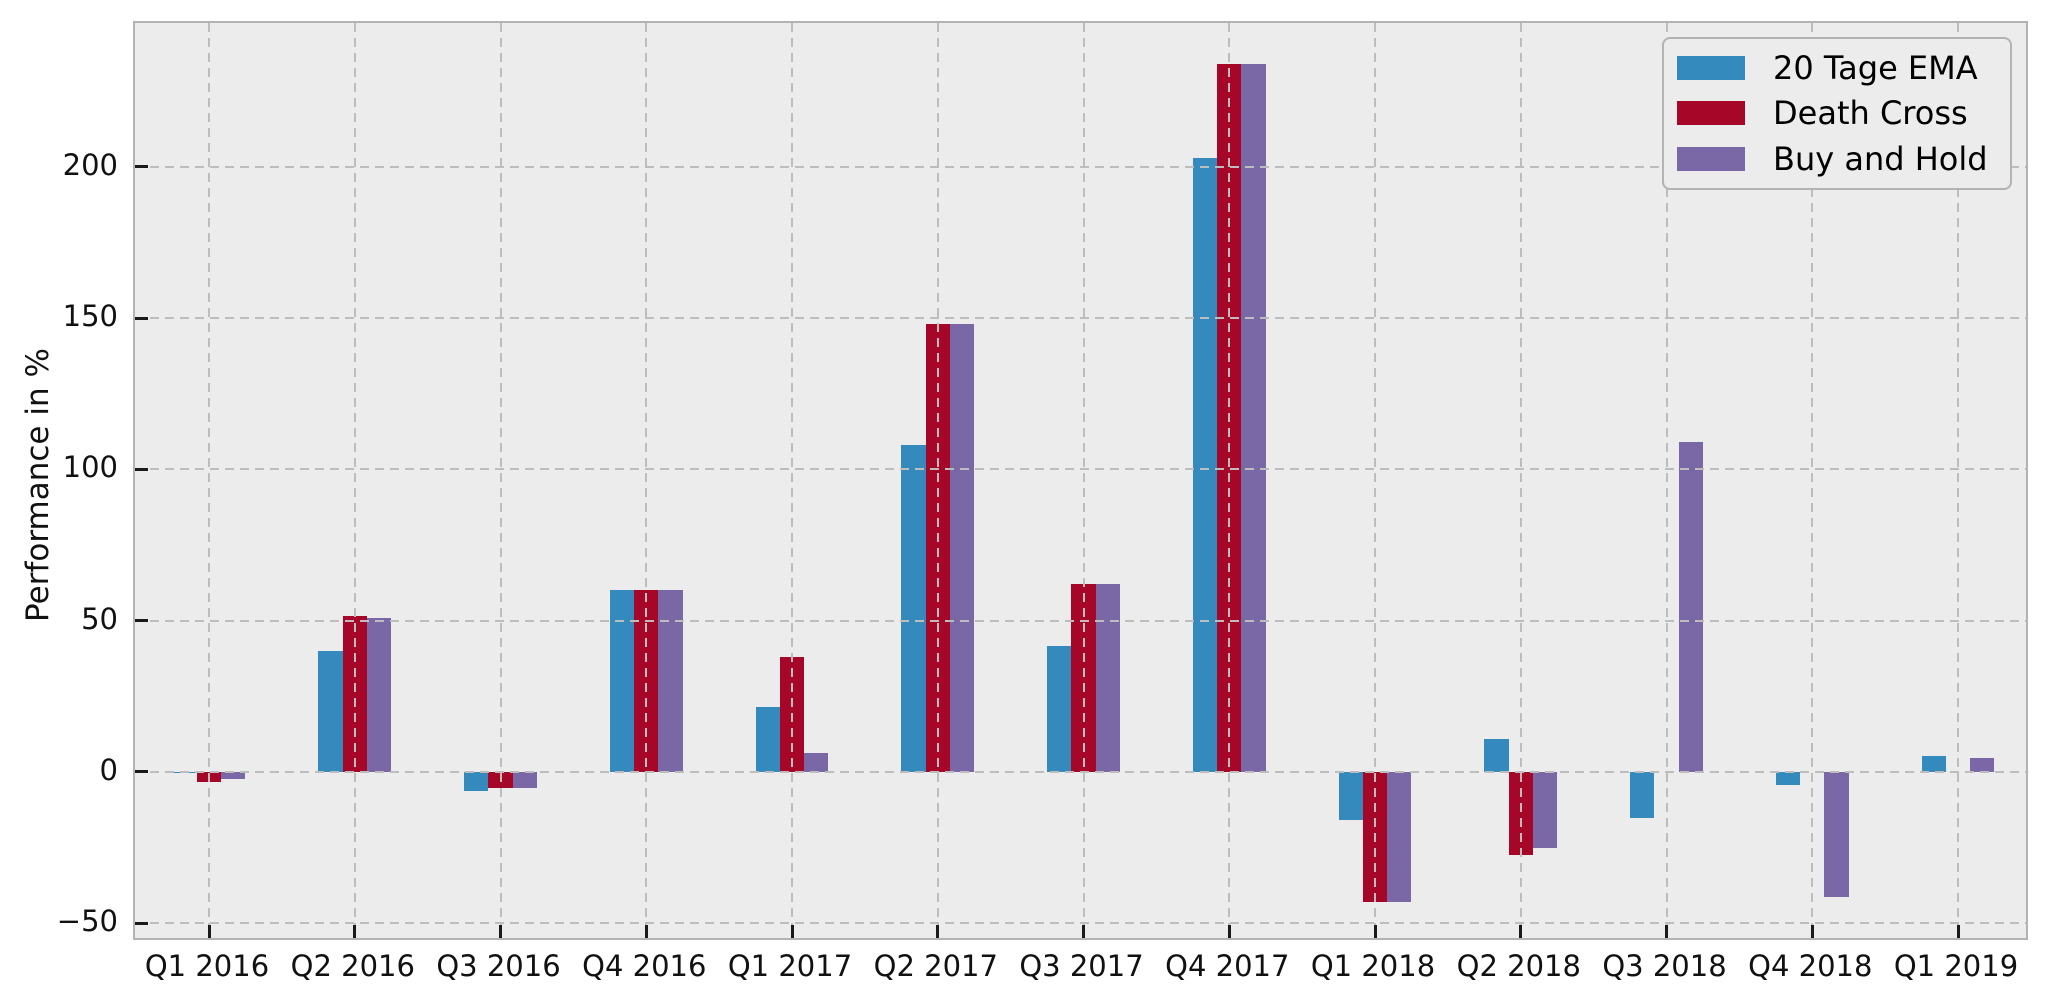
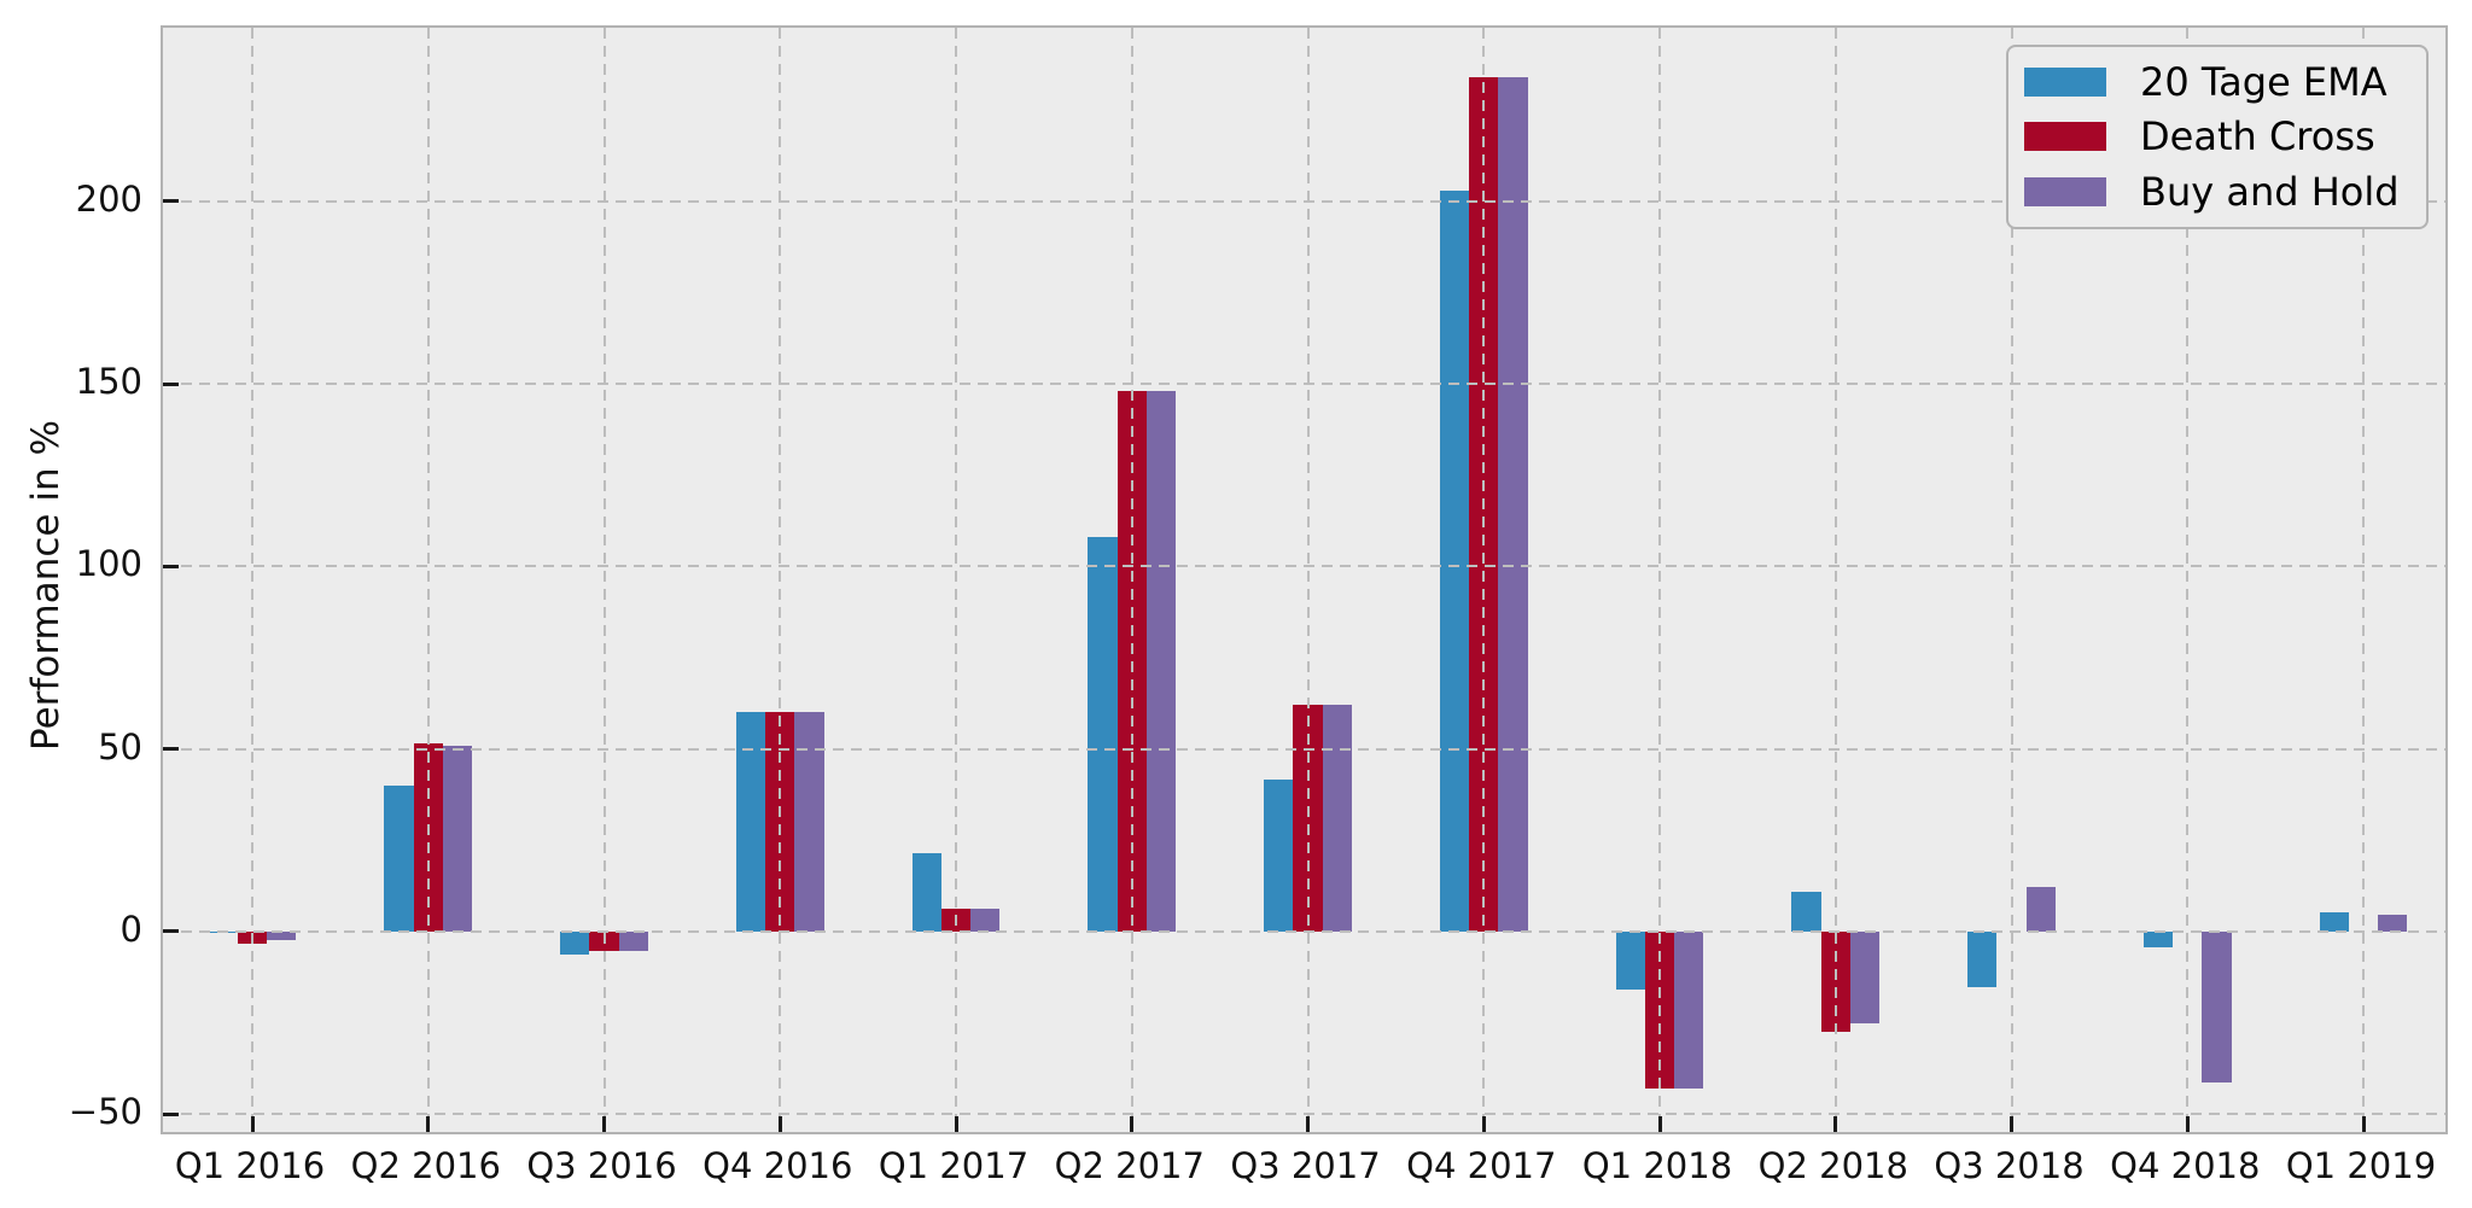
Death Cross/Q1 2017: 38 -> 6
Buy and Hold/Q3 2018: 109 -> 12
